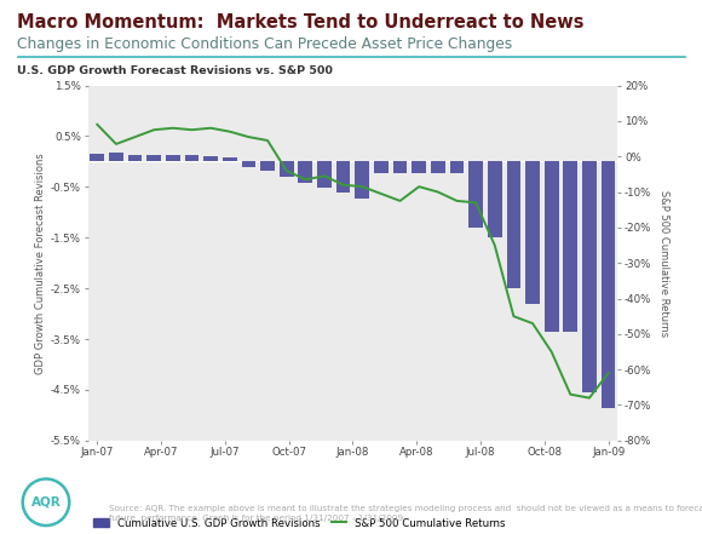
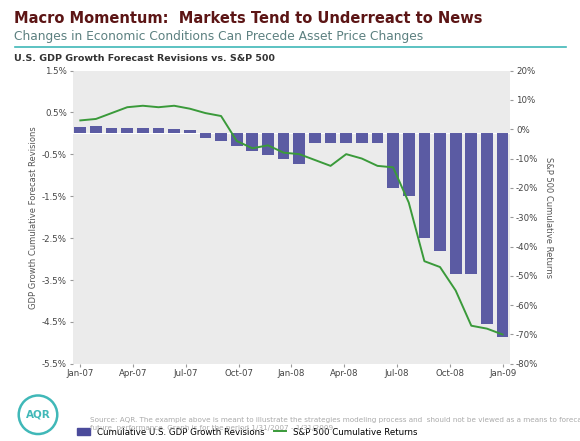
S&P 500 Cumulative Returns/Jan-07: 9.0% -> 3.0%
S&P 500 Cumulative Returns/Jan-09: -61.0% -> -70.0%
